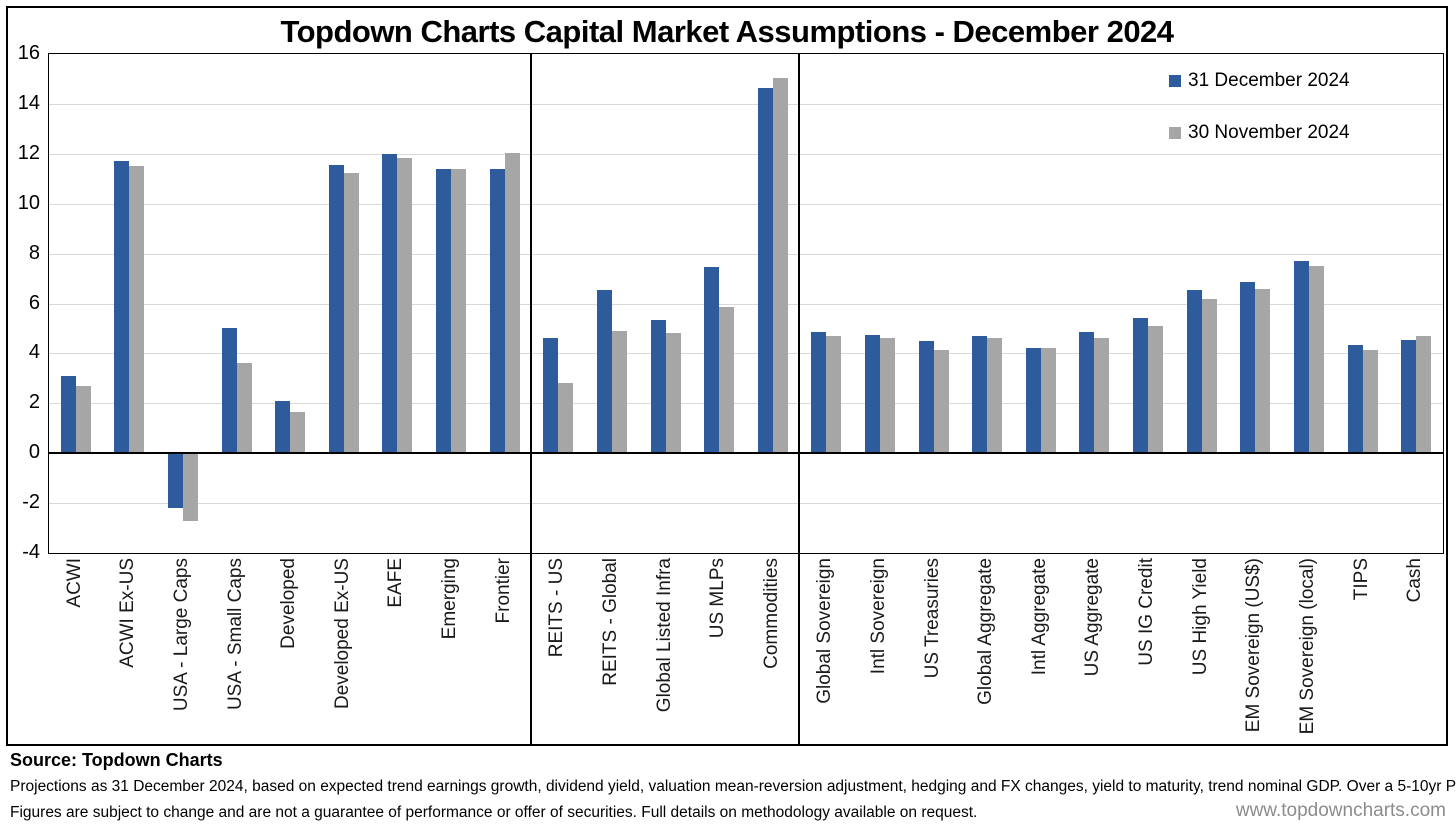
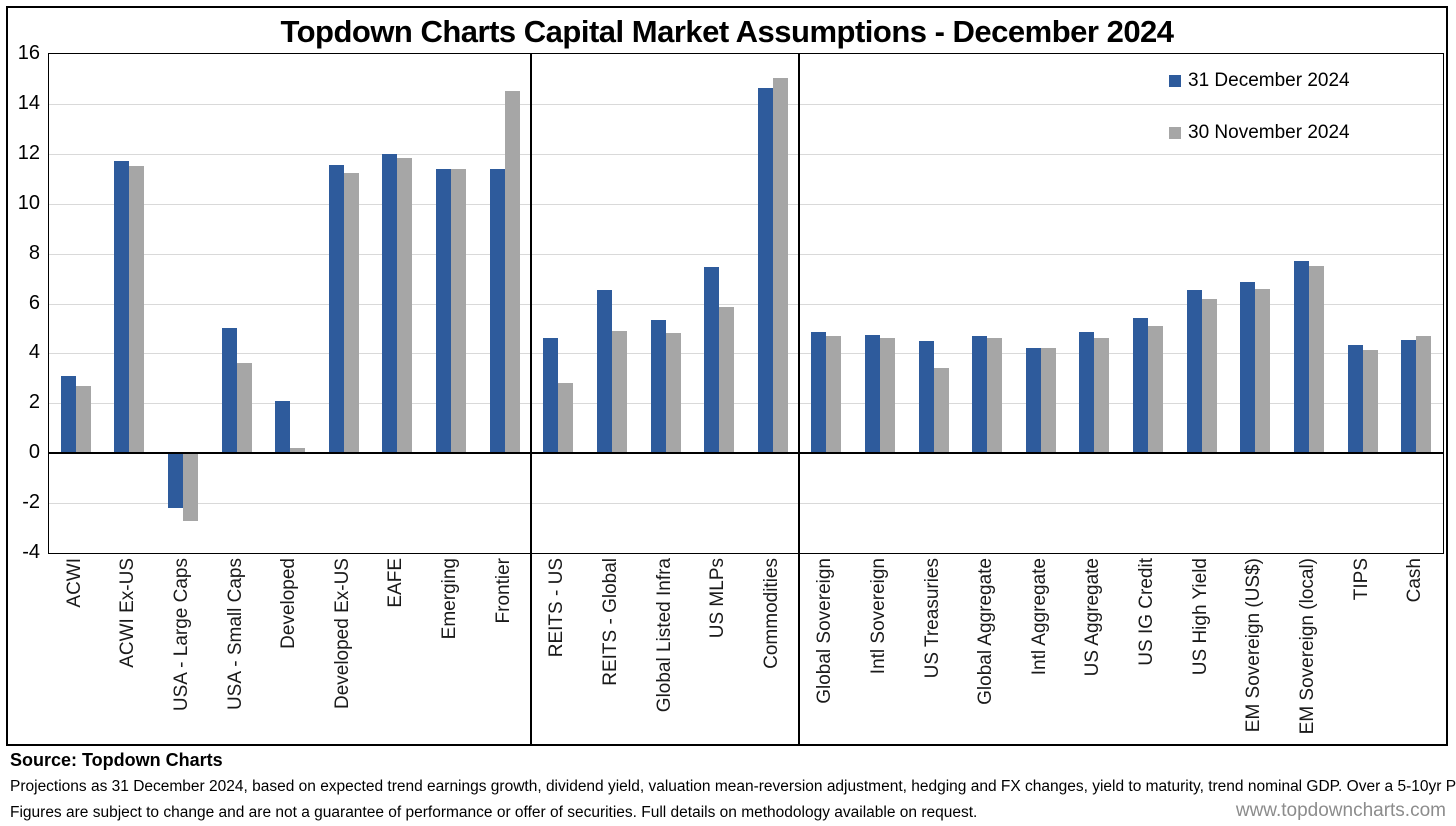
30 November 2024/Developed: 1.6 -> 0.2
30 November 2024/Frontier: 12.1 -> 14.5
30 November 2024/US Treasuries: 4.2 -> 3.4
